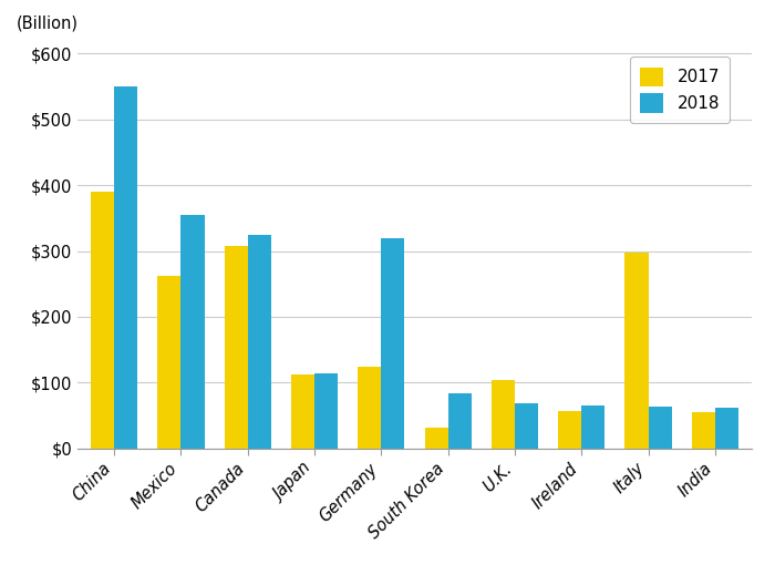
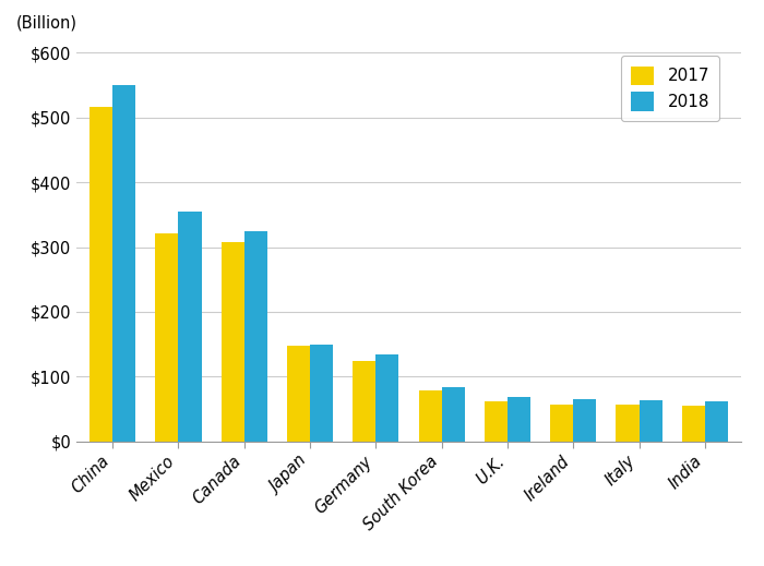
2017/China: $390 -> $516
2017/Mexico: $262 -> $321
2017/Japan: $112 -> $147
2018/Japan: $114 -> $150
2018/Germany: $320 -> $135
2017/South Korea: $32 -> $78
2017/U.K.: $104 -> $62
2017/Italy: $298 -> $57
